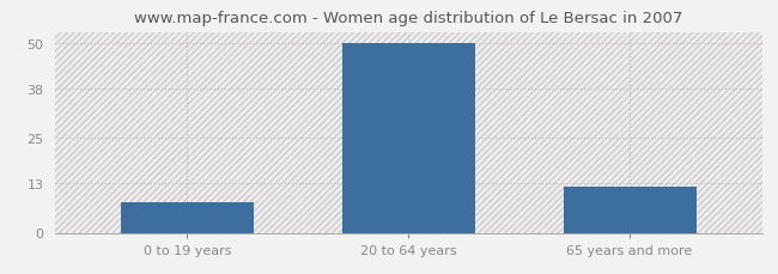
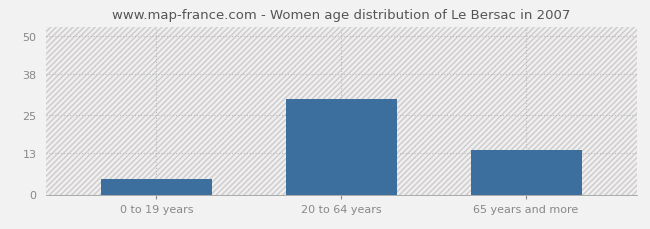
0 to 19 years: 8 -> 5
20 to 64 years: 50 -> 30
65 years and more: 12 -> 14
